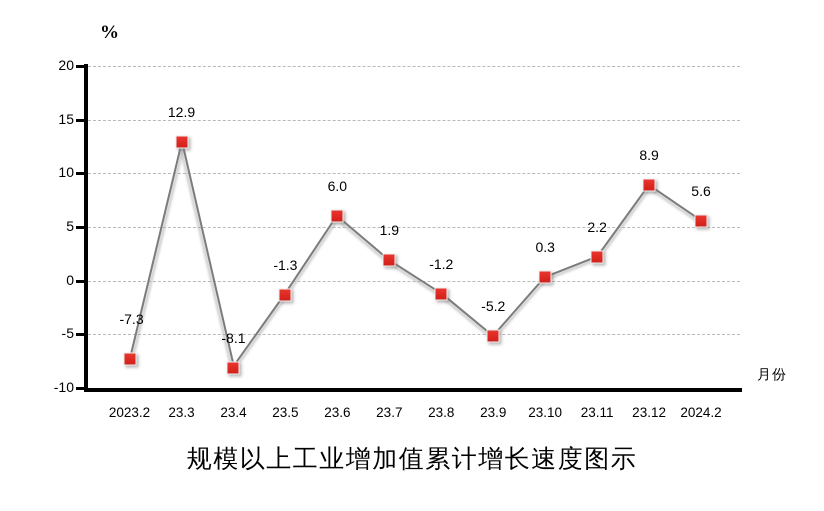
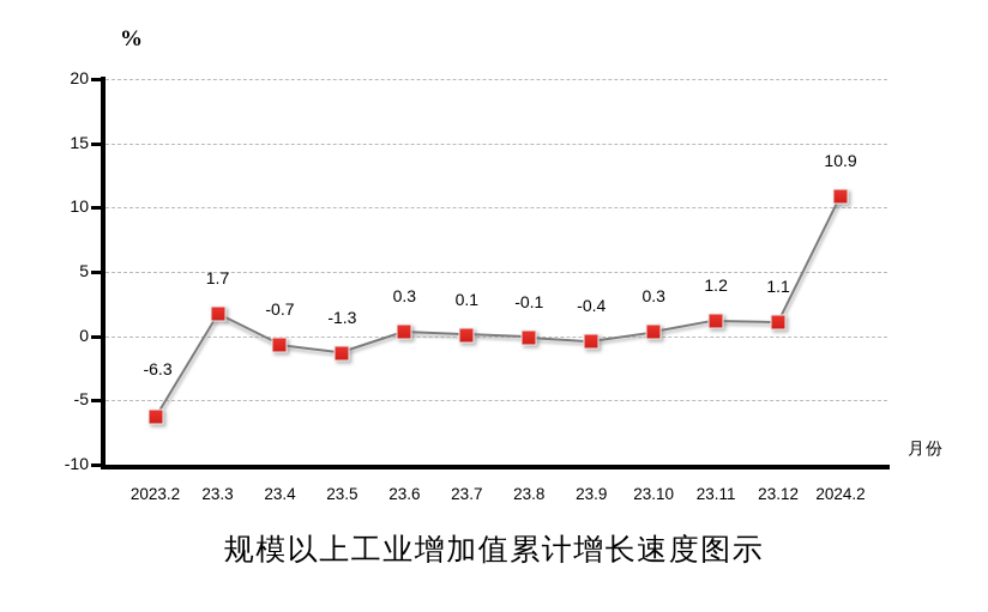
2023.2: -7.3 -> -6.3
23.3: 12.9 -> 1.7
23.4: -8.1 -> -0.7
23.6: 6.0 -> 0.3
23.7: 1.9 -> 0.1
23.8: -1.2 -> -0.1
23.9: -5.2 -> -0.4
23.11: 2.2 -> 1.2
23.12: 8.9 -> 1.1
2024.2: 5.6 -> 10.9
